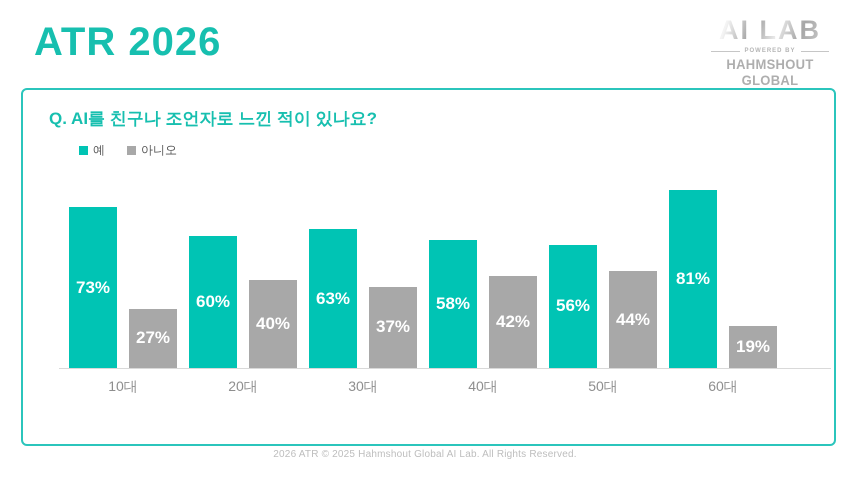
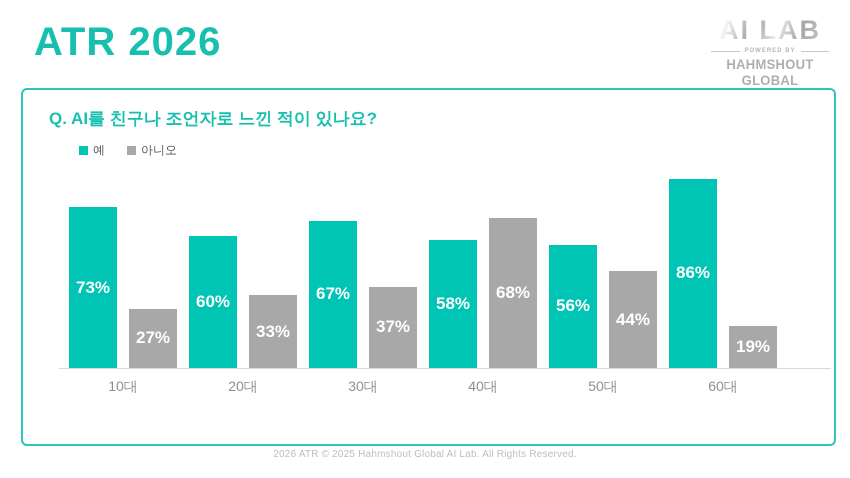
아니오/20대: 40% -> 33%
예/30대: 63% -> 67%
아니오/40대: 42% -> 68%
예/60대: 81% -> 86%
